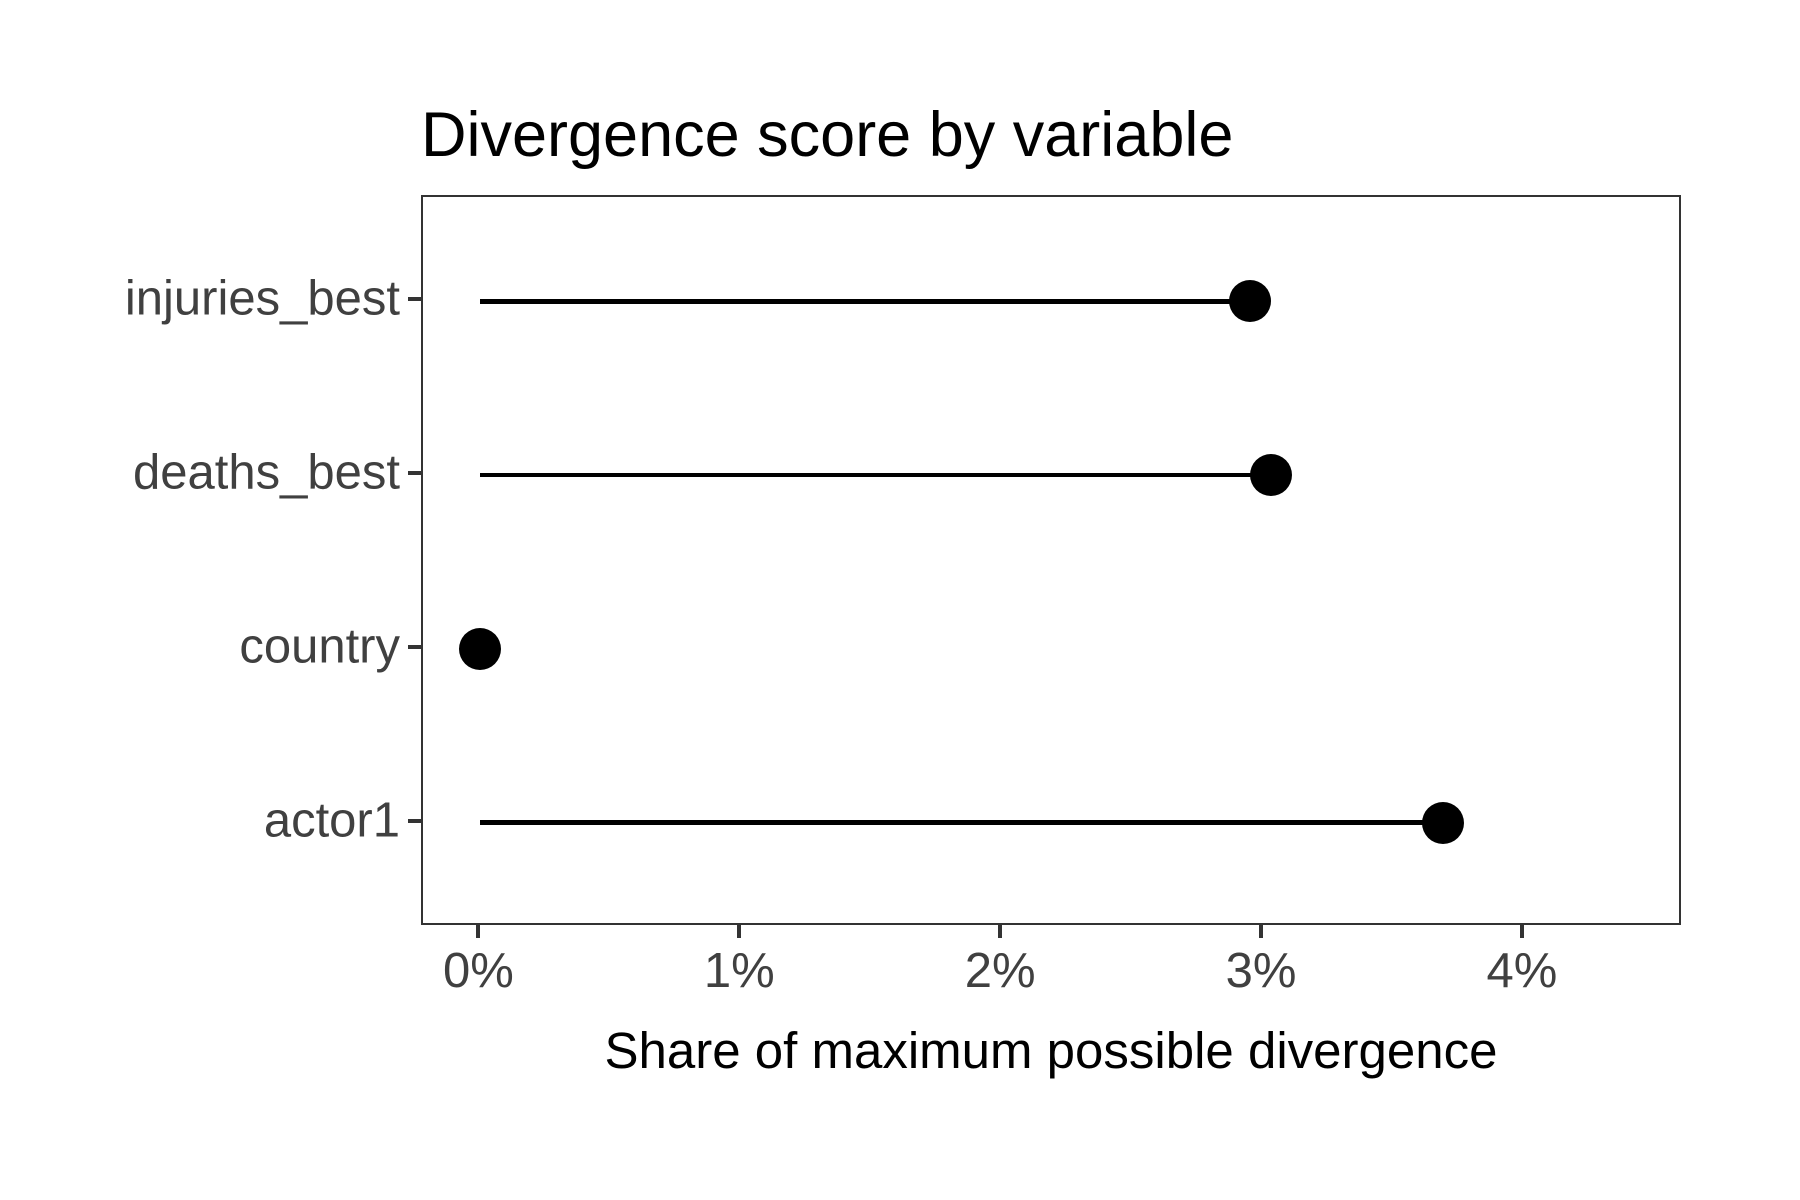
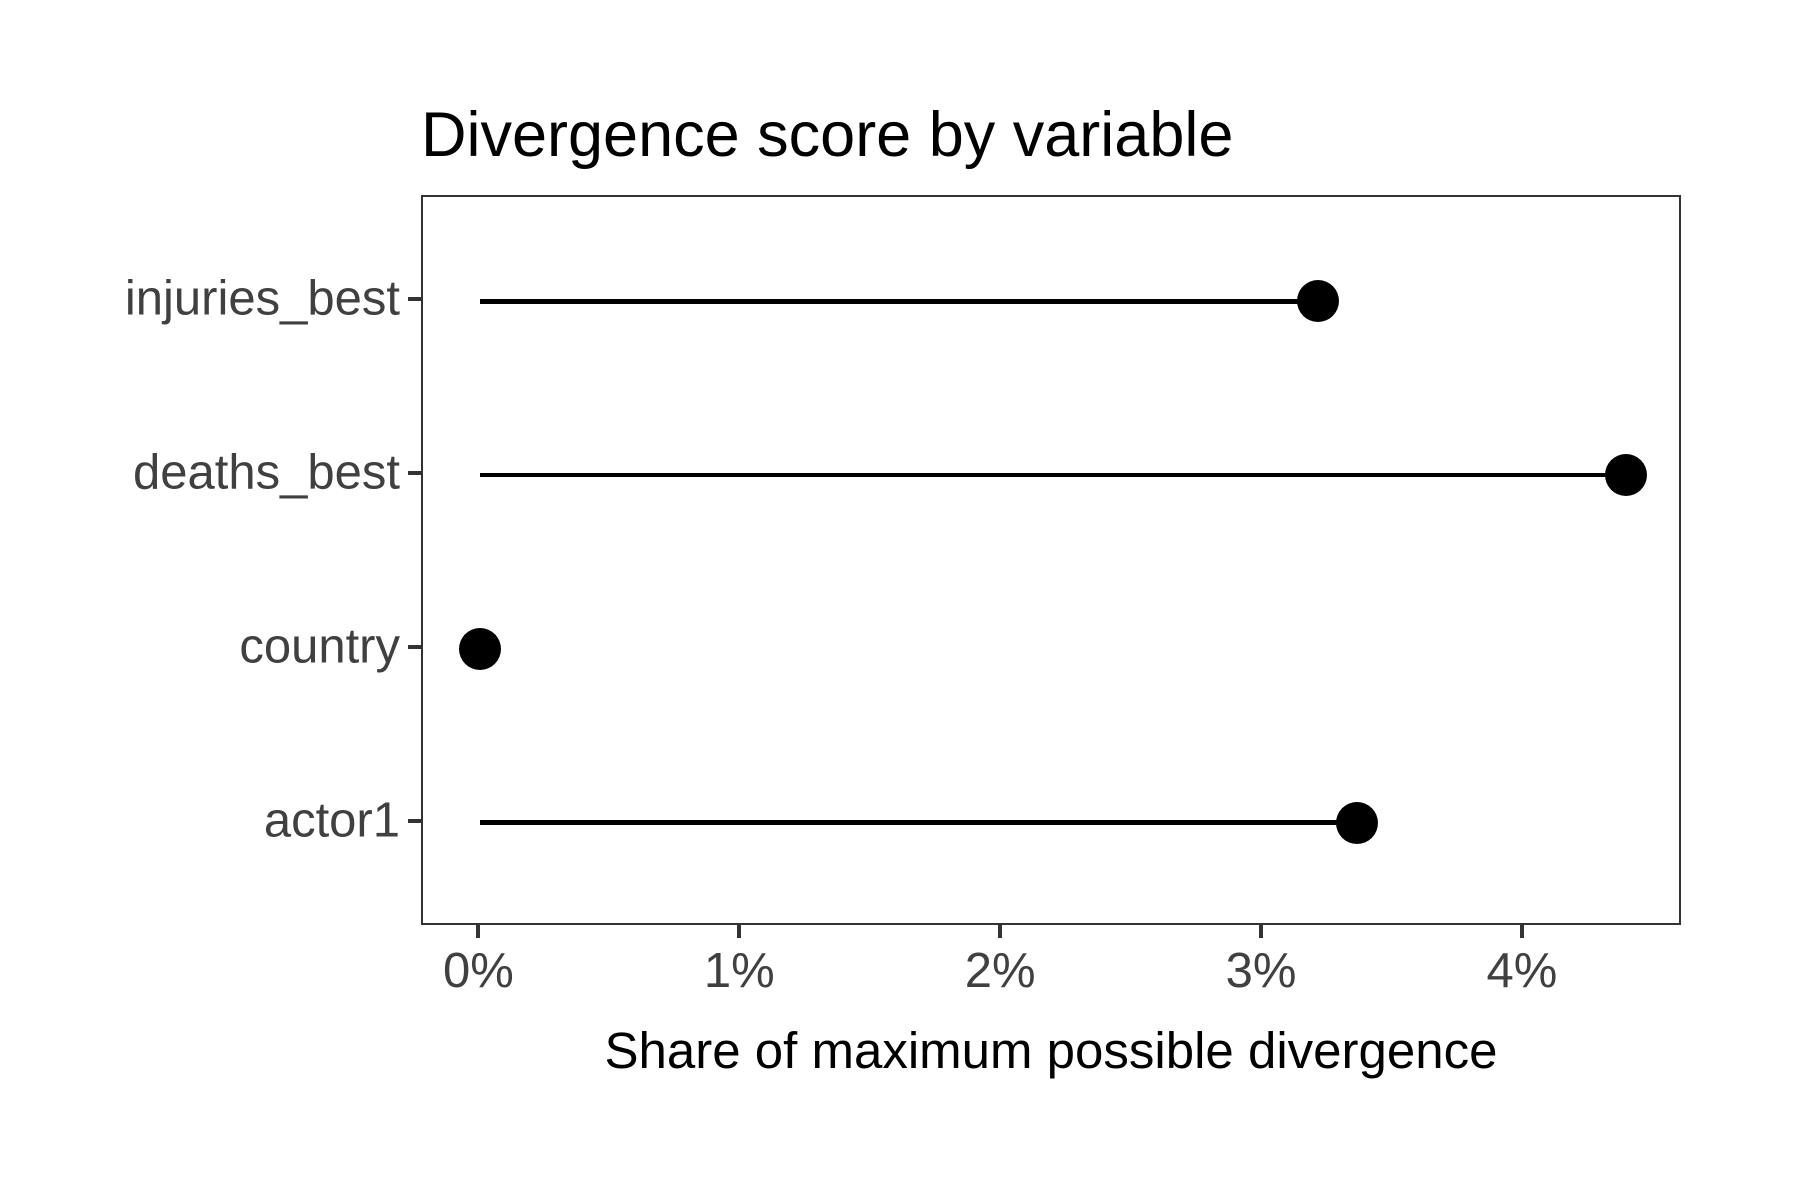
injuries_best: 2.95% -> 3.21%
deaths_best: 3.03% -> 4.39%
actor1: 3.69% -> 3.36%
